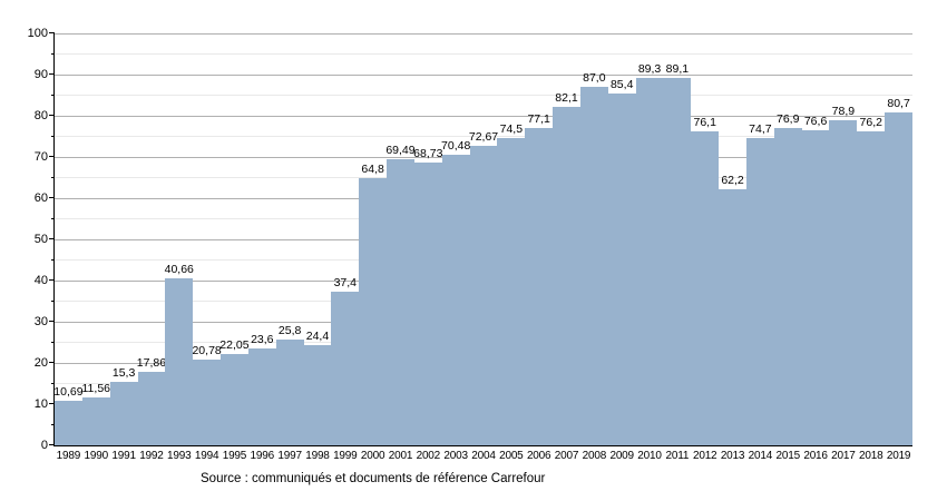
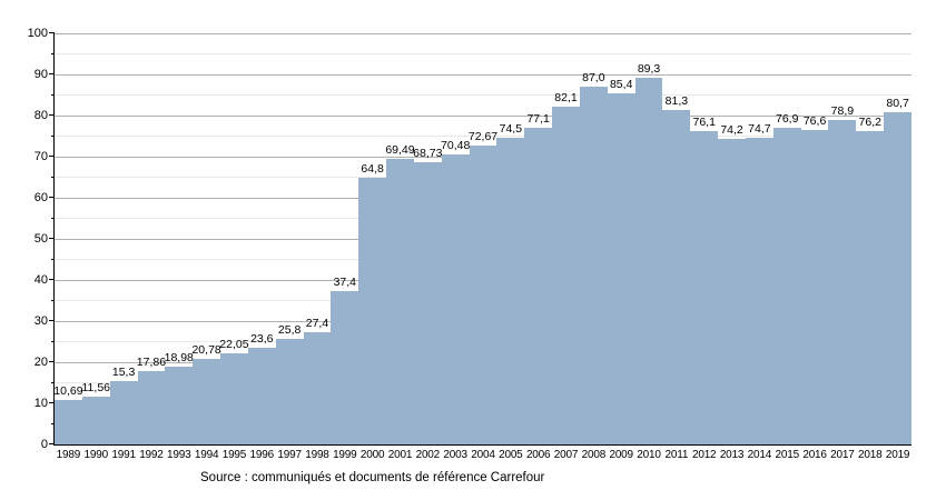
1993: 40,66 -> 18,98
1998: 24,4 -> 27,4
2011: 89,1 -> 81,3
2013: 62,2 -> 74,2
